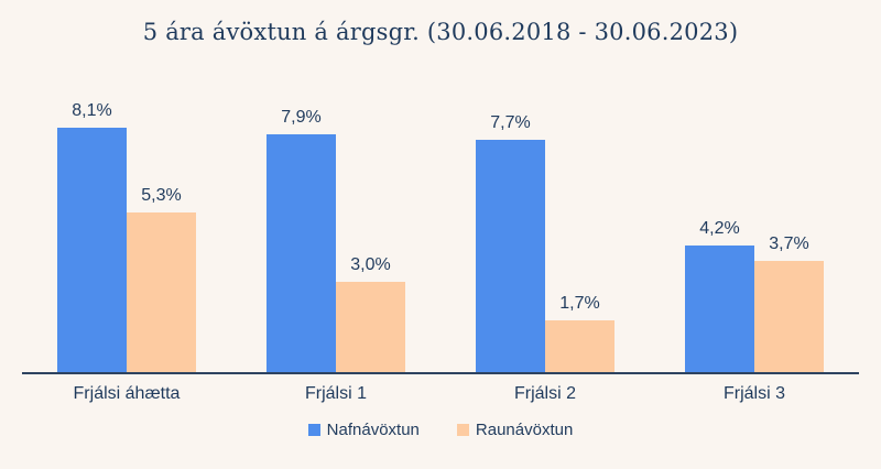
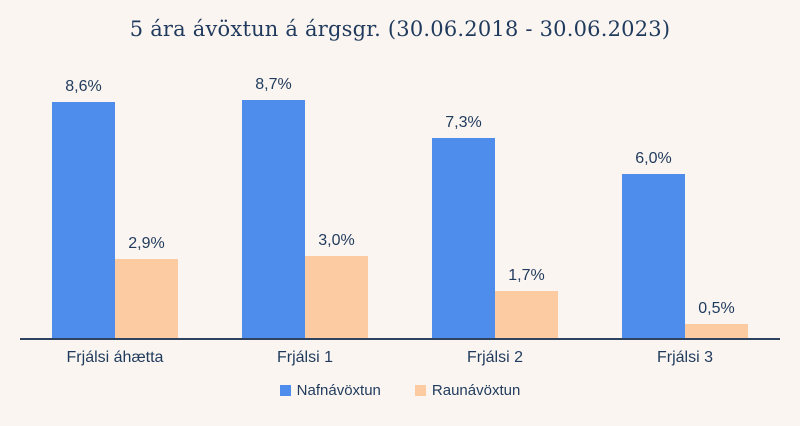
Nafnávöxtun/Frjálsi áhætta: 8,1% -> 8,6%
Raunávöxtun/Frjálsi áhætta: 5,3% -> 2,9%
Nafnávöxtun/Frjálsi 1: 7,9% -> 8,7%
Nafnávöxtun/Frjálsi 2: 7,7% -> 7,3%
Nafnávöxtun/Frjálsi 3: 4,2% -> 6,0%
Raunávöxtun/Frjálsi 3: 3,7% -> 0,5%
